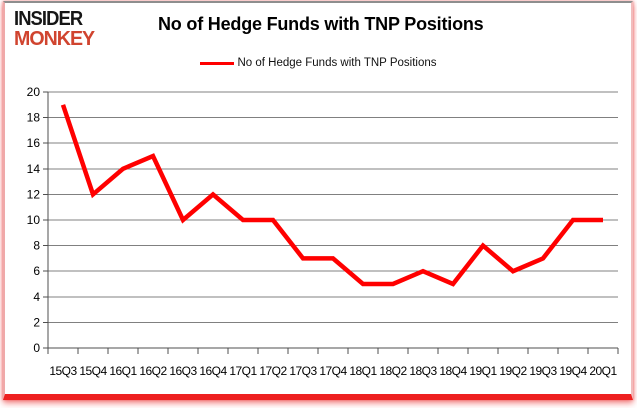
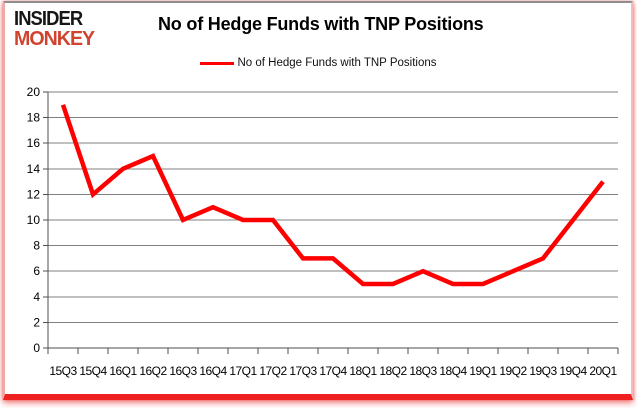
16Q4: 12 -> 11
19Q1: 8 -> 5
20Q1: 10 -> 13
